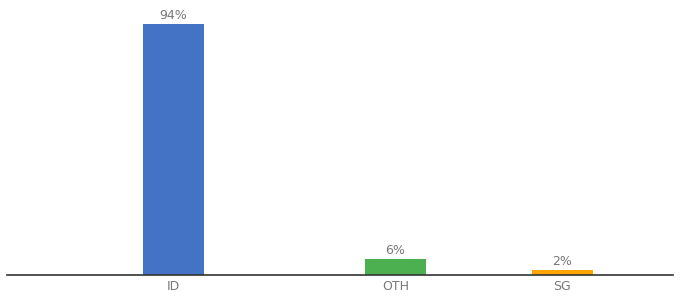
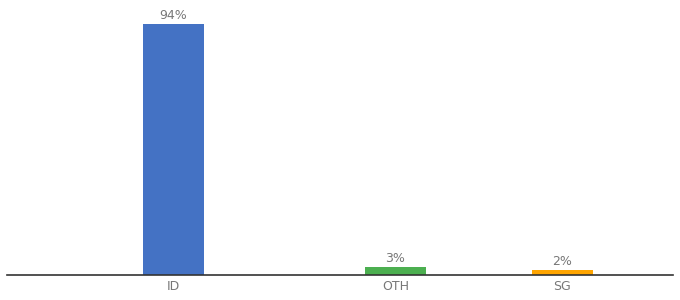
OTH: 6% -> 3%
